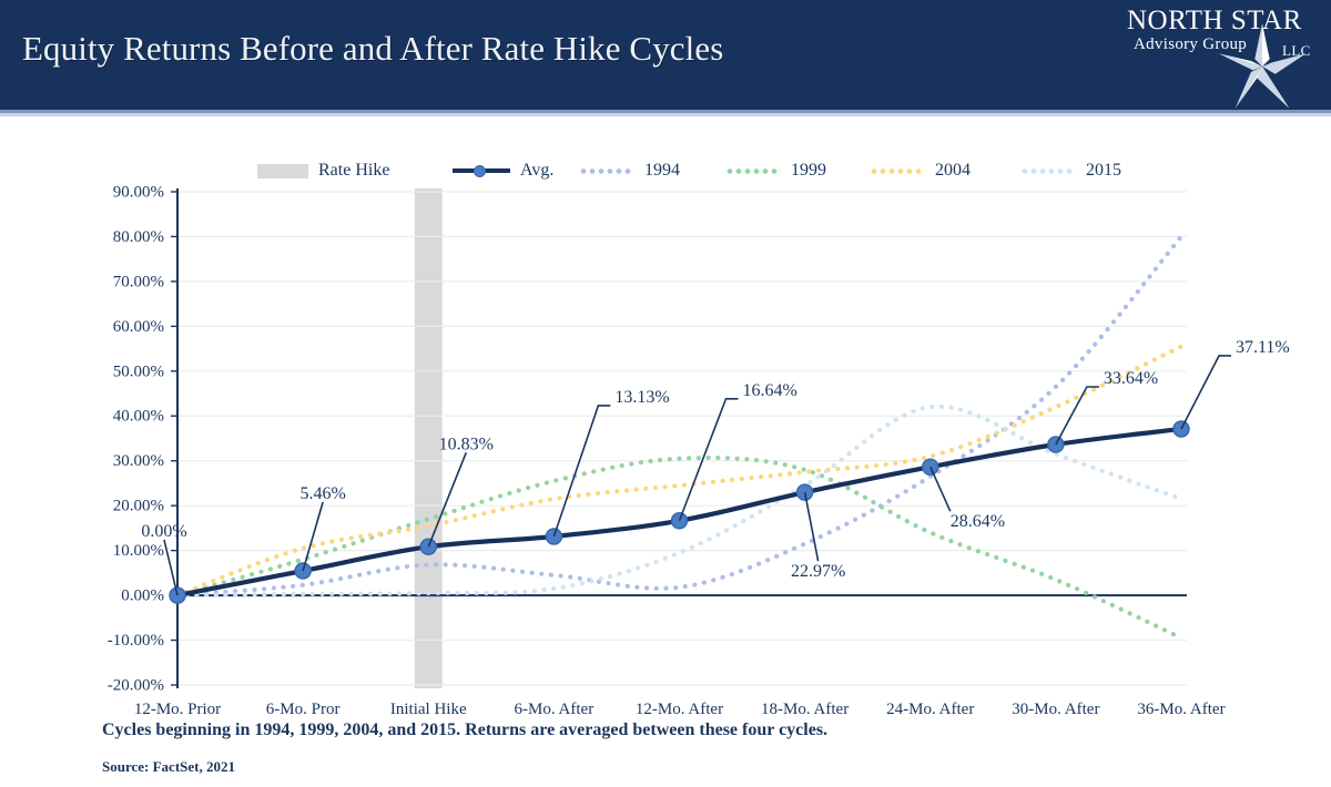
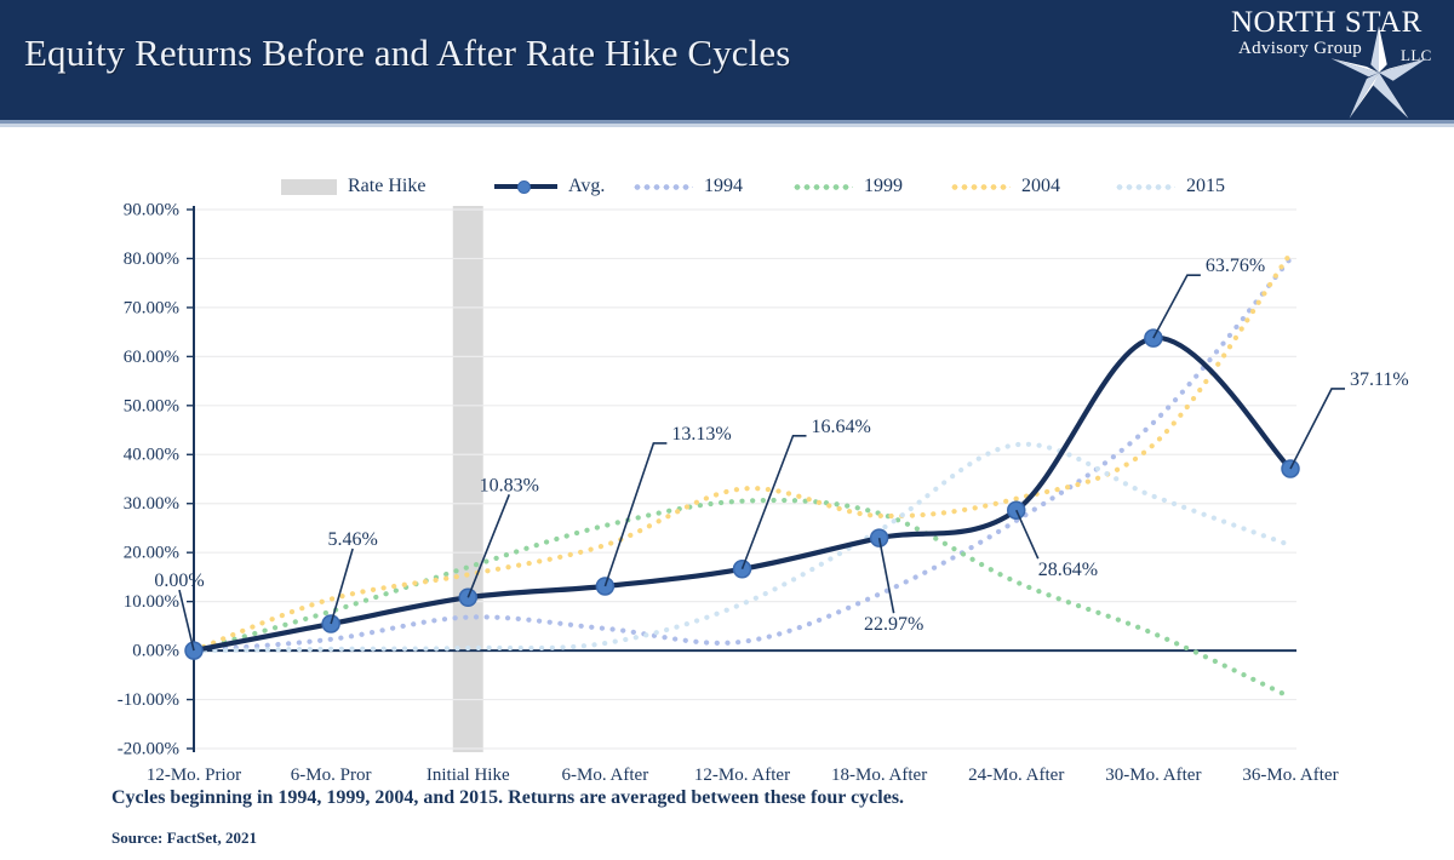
2004/12-Mo. After: 24% -> 33%
Avg./30-Mo. After: 33.64% -> 63.76%
2004/36-Mo. After: 56% -> 81%
